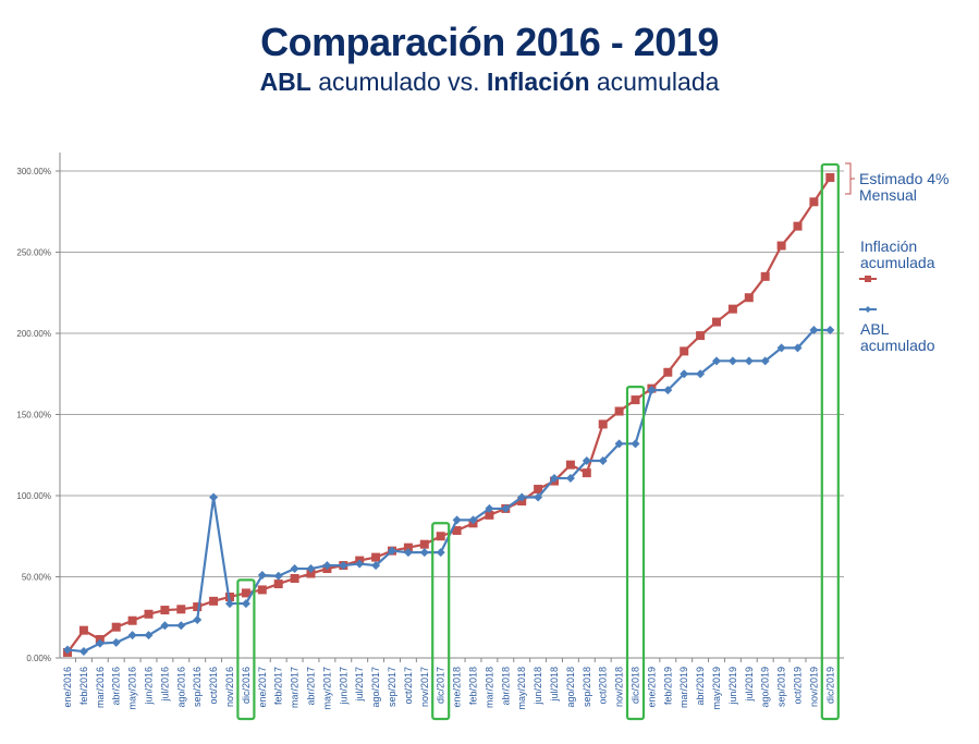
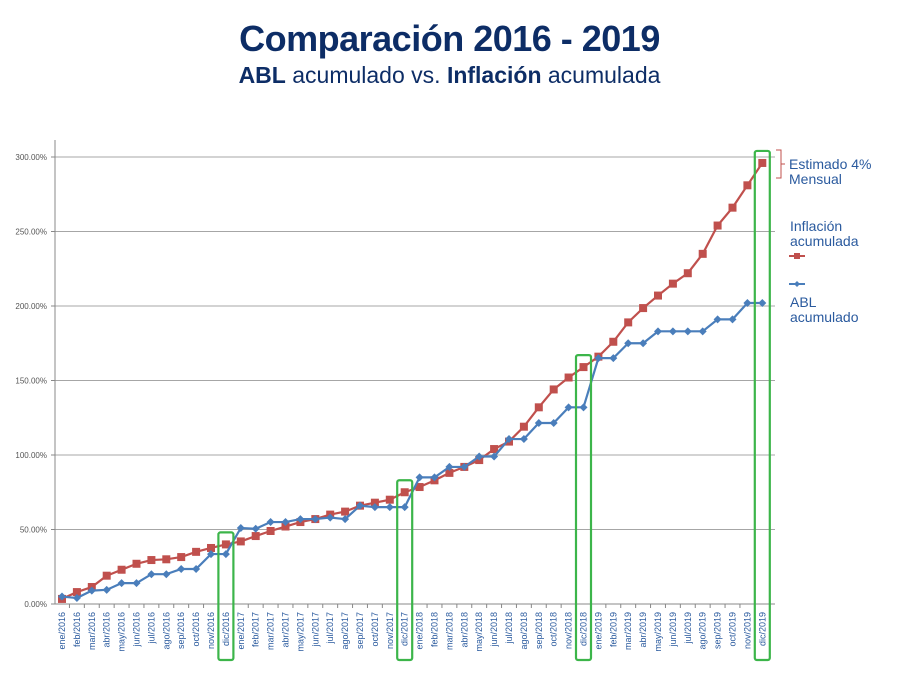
Inflación acumulada/feb/2016: 17% -> 8%
ABL acumulado/oct/2016: 99% -> 24%
Inflación acumulada/sep/2018: 114% -> 132%
